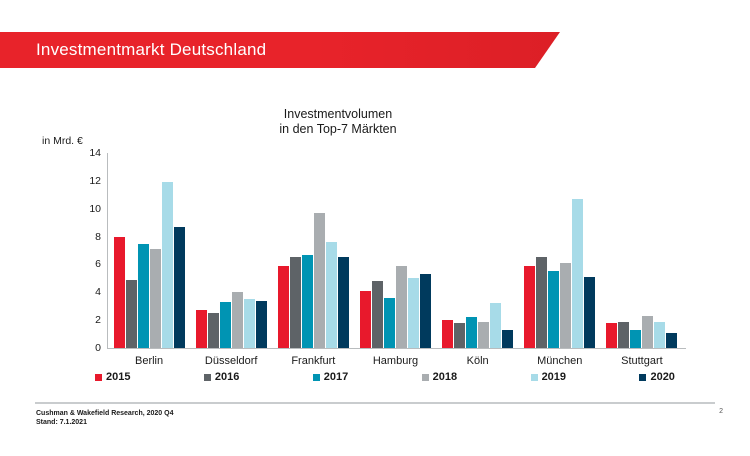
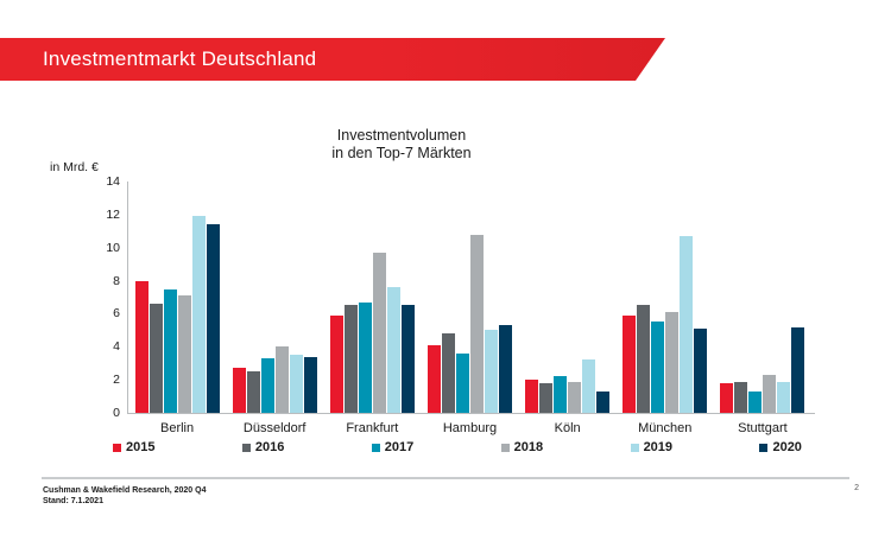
2016/Berlin: 4.9 -> 6.6
2020/Berlin: 8.7 -> 11.4
2018/Hamburg: 5.9 -> 10.8
2020/Stuttgart: 1.1 -> 5.2
